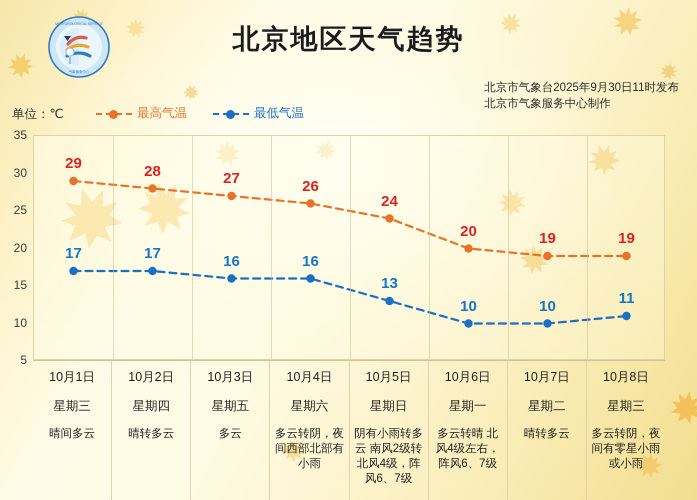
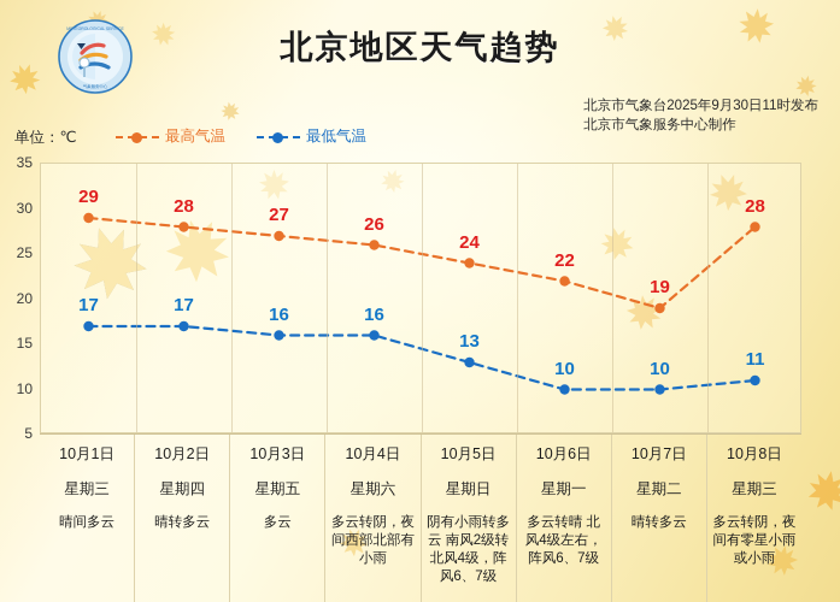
最高气温/10月6日: 20 -> 22
最高气温/10月8日: 19 -> 28
